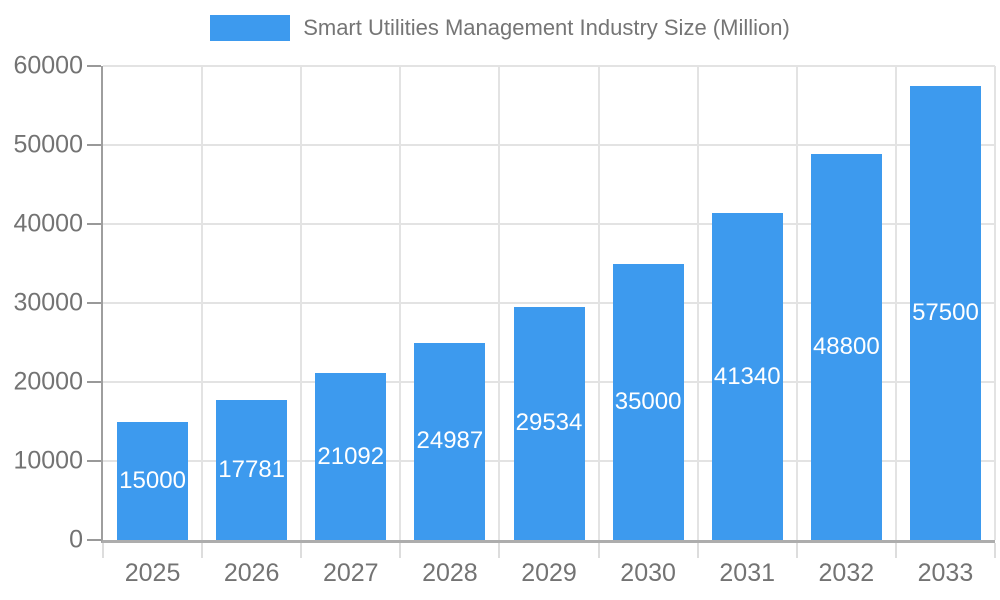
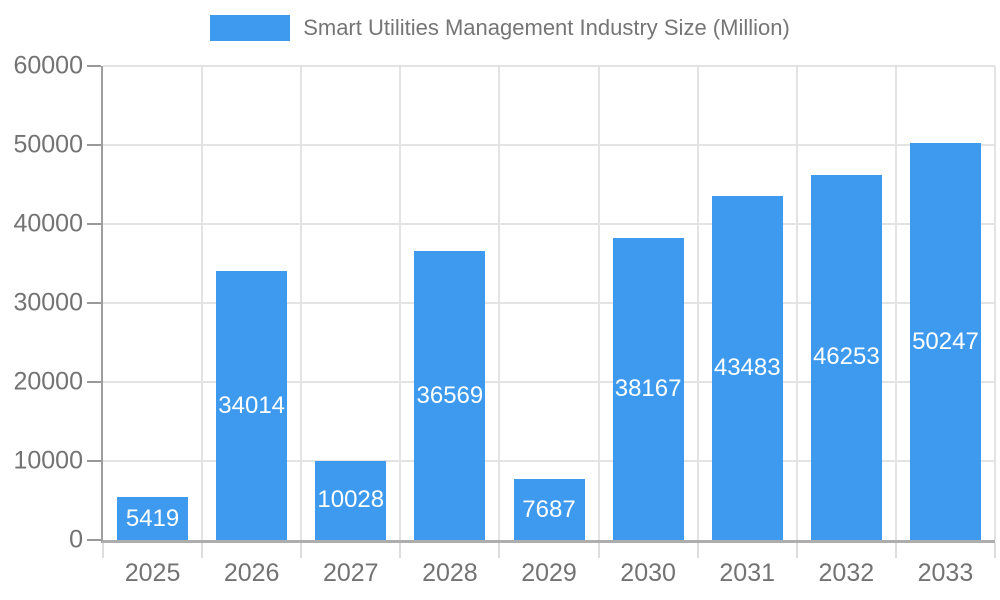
2025: 15000 -> 5419
2026: 17781 -> 34014
2027: 21092 -> 10028
2028: 24987 -> 36569
2029: 29534 -> 7687
2030: 35000 -> 38167
2031: 41340 -> 43483
2032: 48800 -> 46253
2033: 57500 -> 50247
